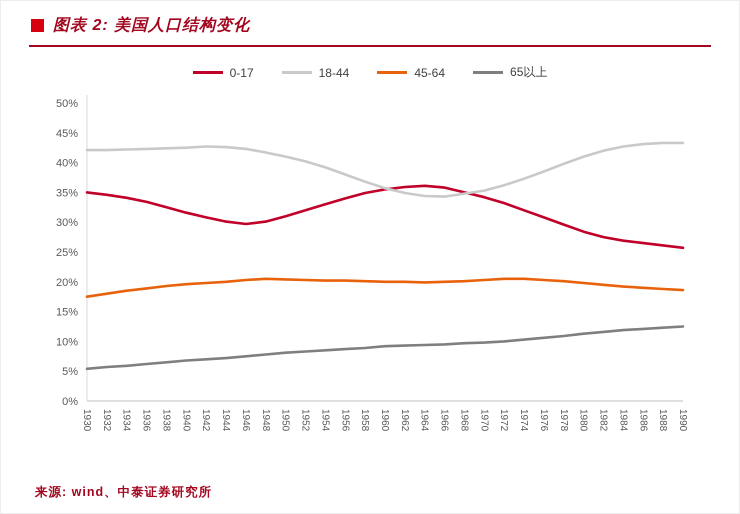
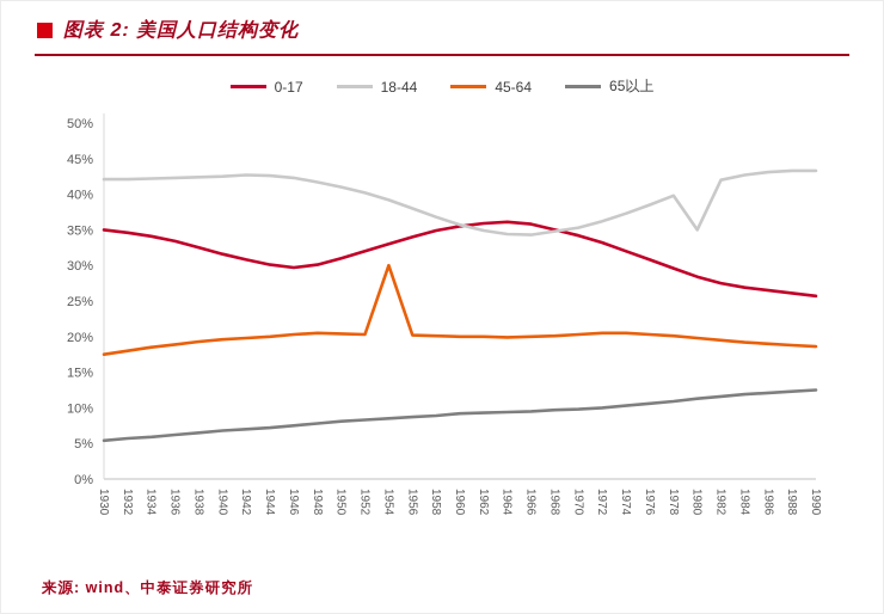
45-64/1954: 20% -> 30%
18-44/1980: 41% -> 35%
